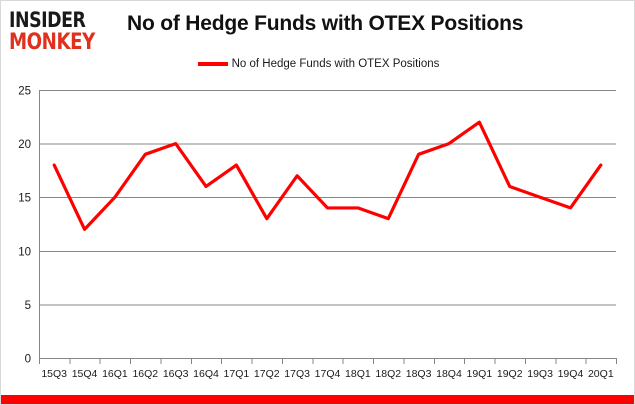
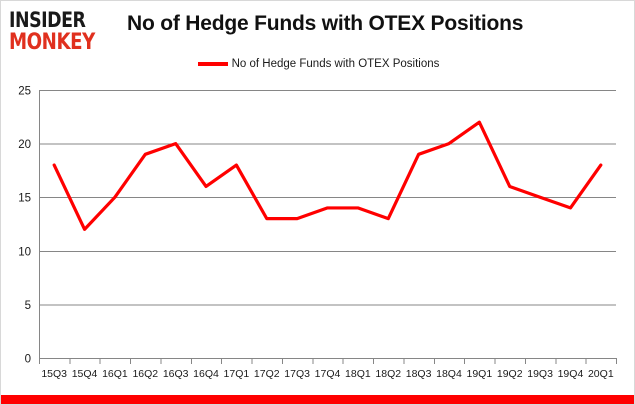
17Q3: 17 -> 13
